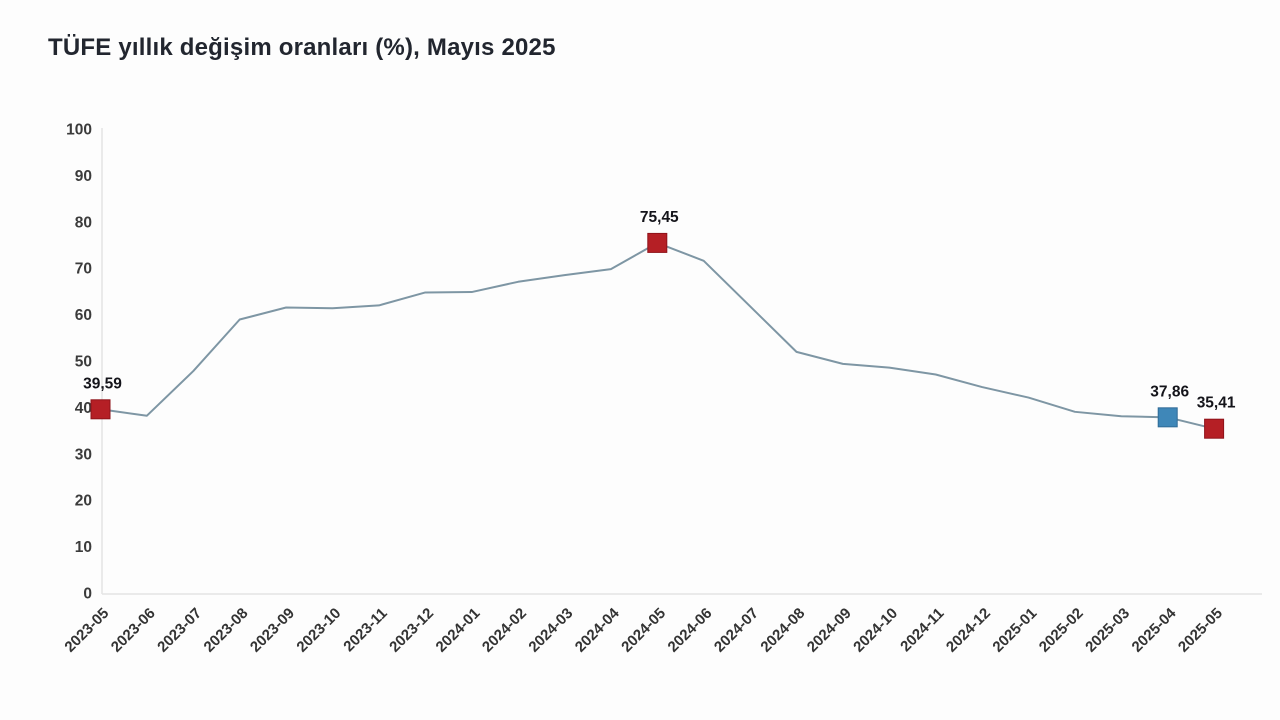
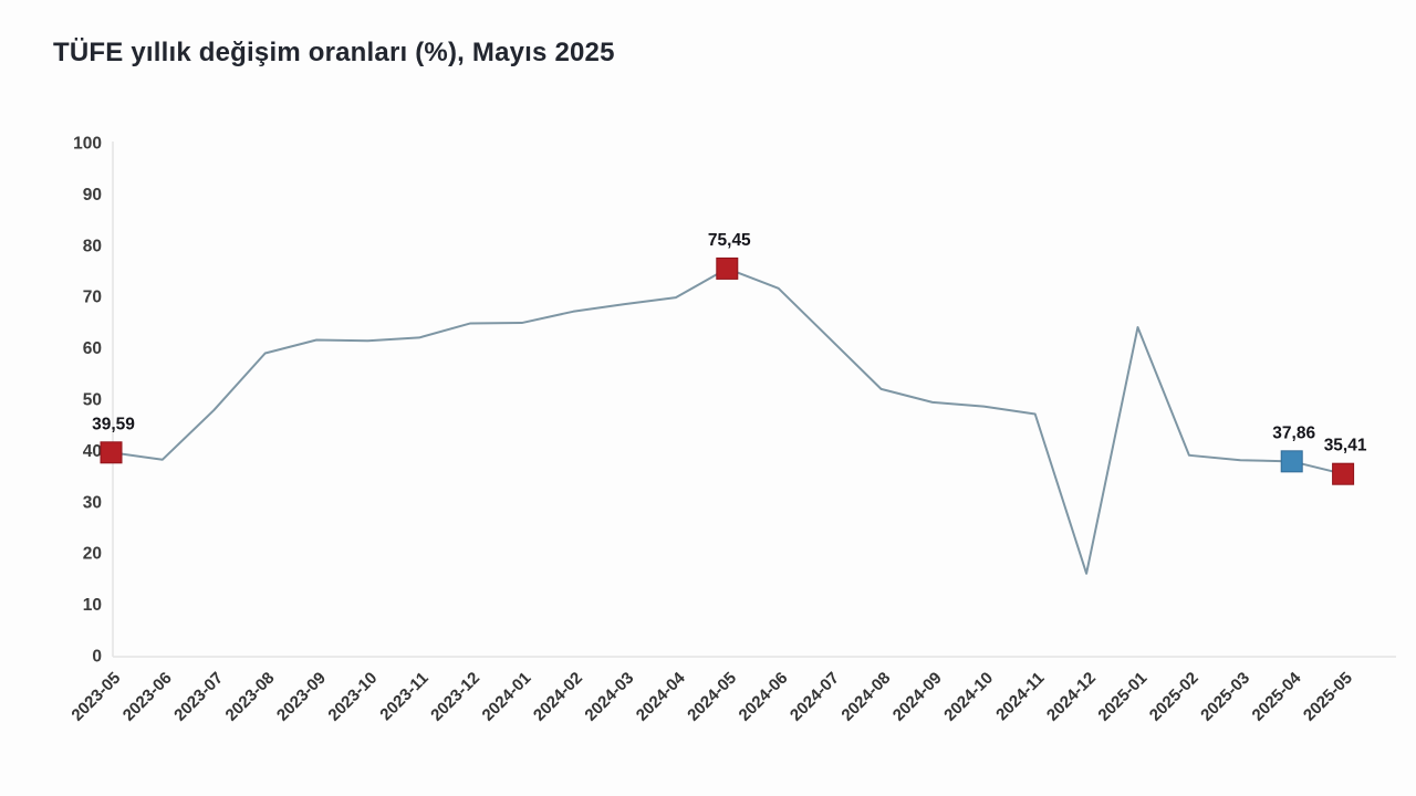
2024-12: 44 -> 16
2025-01: 42 -> 64
